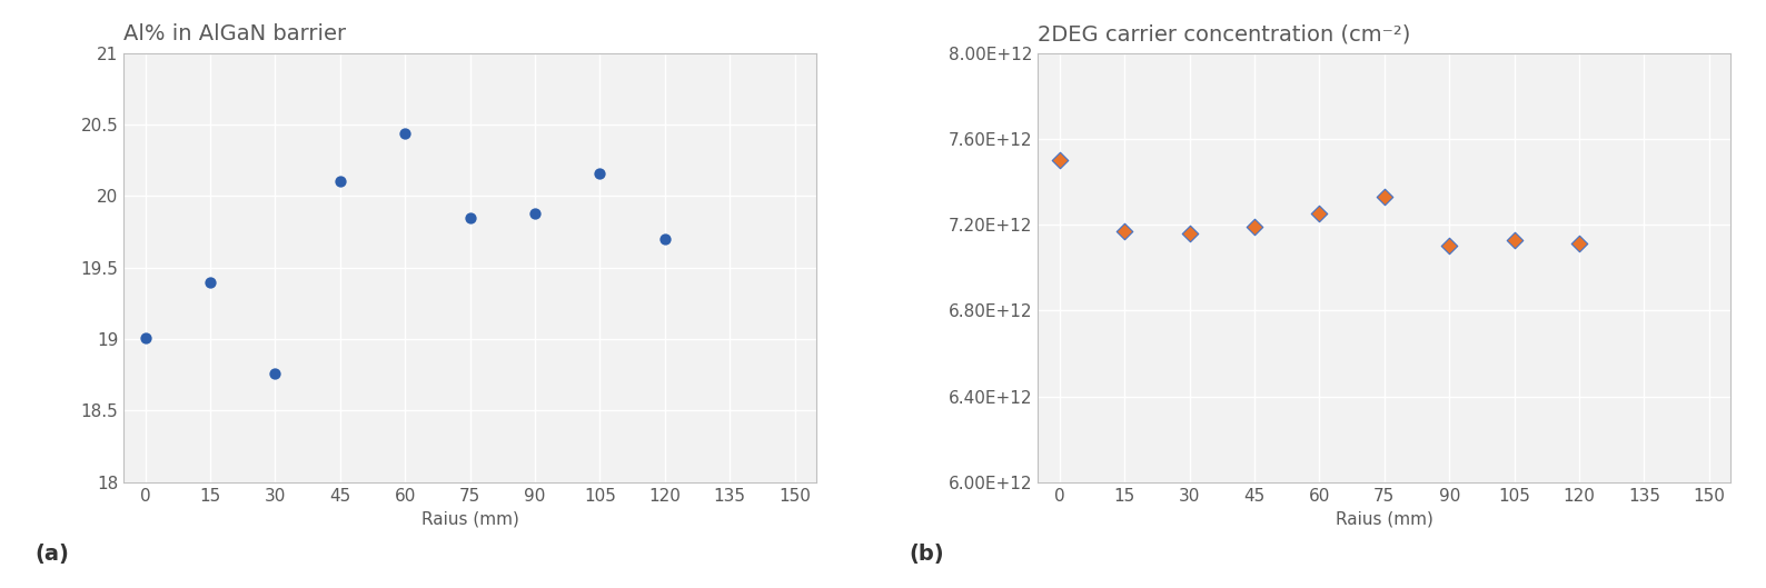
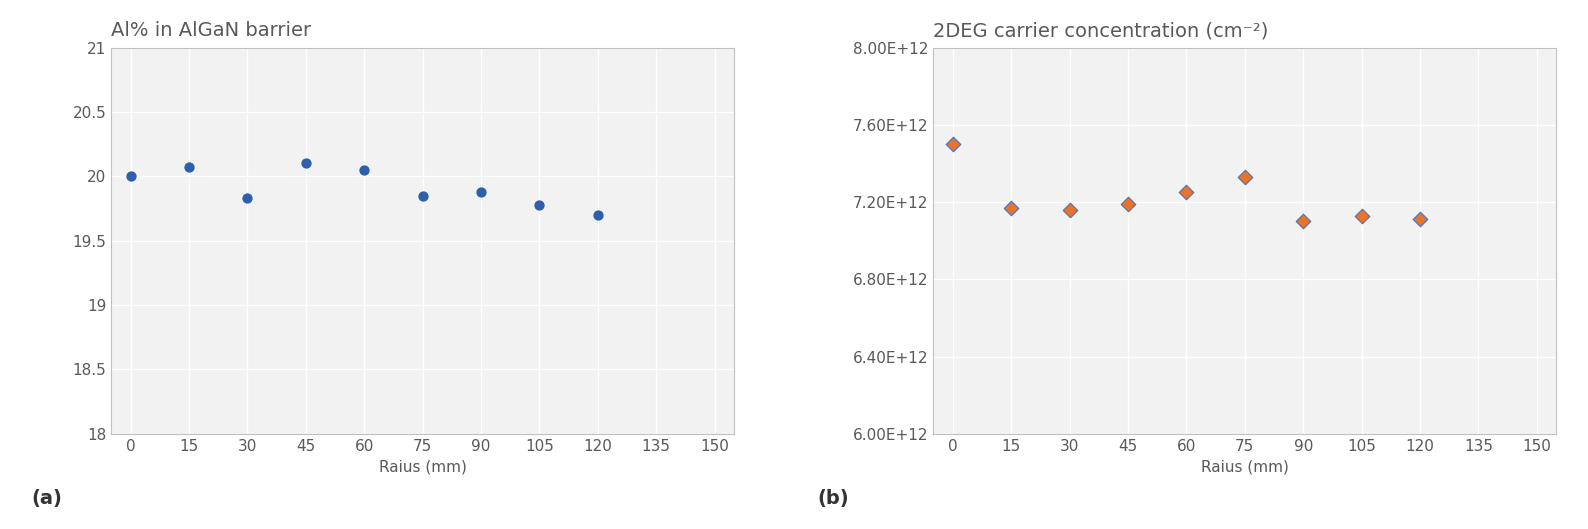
Al% in AlGaN barrier/0: 19.01 -> 20.00
Al% in AlGaN barrier/15: 19.40 -> 20.07
Al% in AlGaN barrier/30: 18.76 -> 19.83
Al% in AlGaN barrier/60: 20.44 -> 20.05
Al% in AlGaN barrier/105: 20.16 -> 19.78
